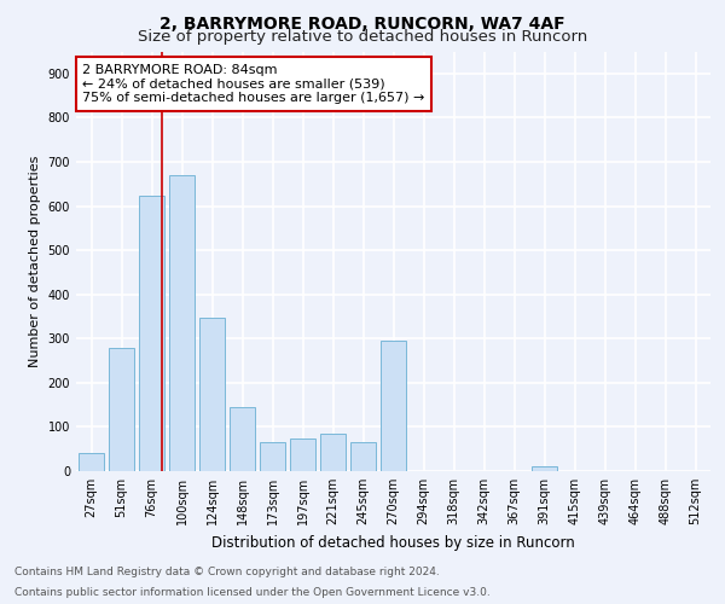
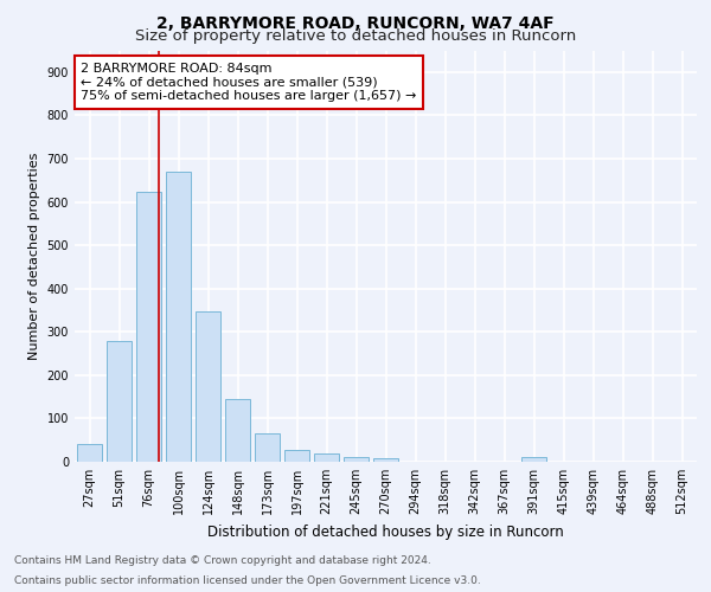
197sqm: 75 -> 28
221sqm: 85 -> 18
245sqm: 65 -> 12
270sqm: 295 -> 8
